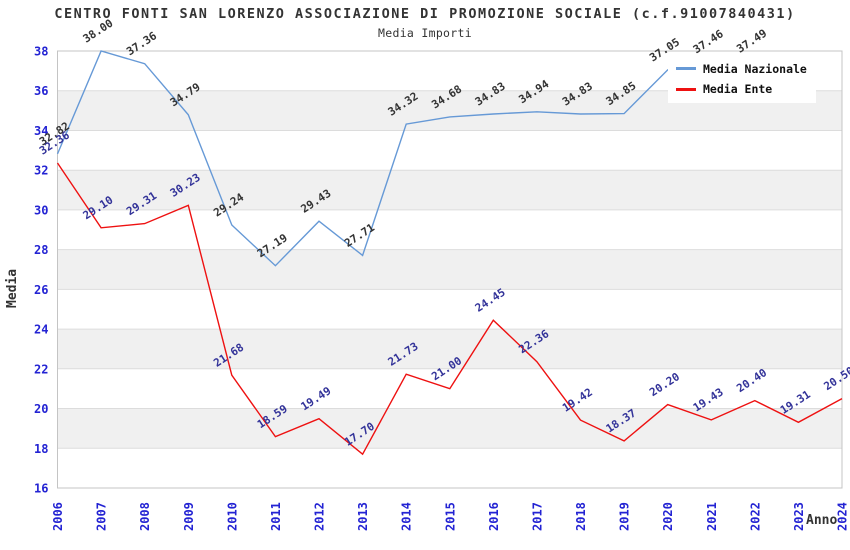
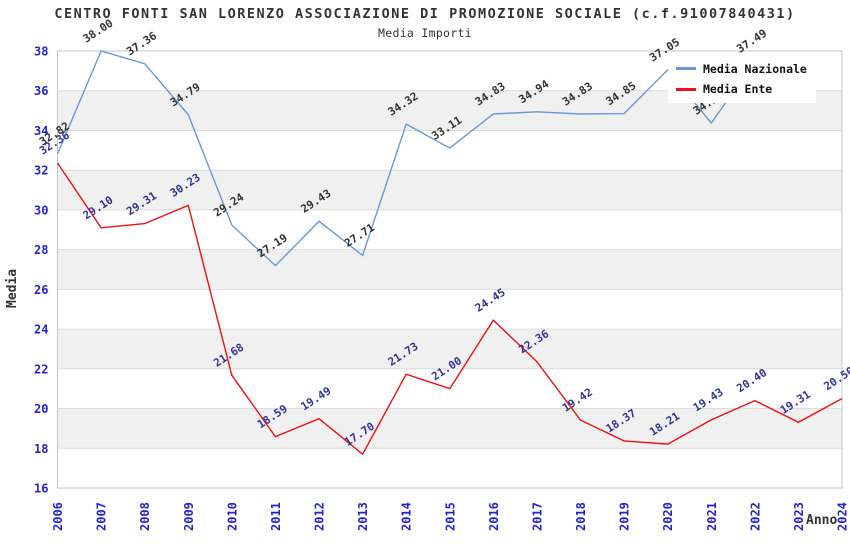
Media Nazionale/2015: 34.68 -> 33.11
Media Ente/2020: 20.20 -> 18.21
Media Nazionale/2021: 37.46 -> 34.37
